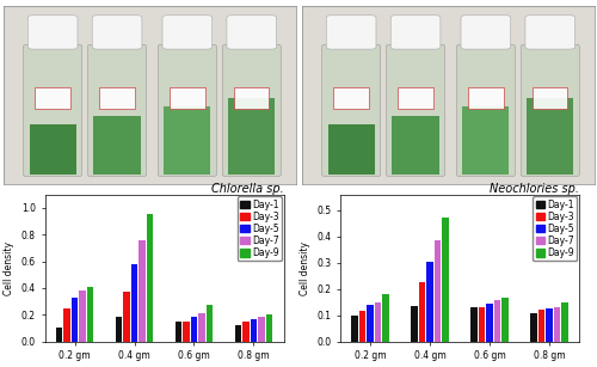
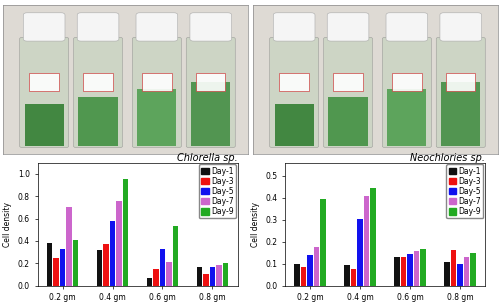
Chlorella sp./Day-1/0.2 gm: 0.10 -> 0.38
Chlorella sp./Day-7/0.2 gm: 0.38 -> 0.70
Chlorella sp./Day-1/0.4 gm: 0.18 -> 0.32
Chlorella sp./Day-1/0.6 gm: 0.15 -> 0.07
Chlorella sp./Day-5/0.6 gm: 0.18 -> 0.33
Chlorella sp./Day-9/0.6 gm: 0.27 -> 0.53
Chlorella sp./Day-1/0.8 gm: 0.12 -> 0.17
Chlorella sp./Day-3/0.8 gm: 0.15 -> 0.10
Neochlories sp./Day-3/0.2 gm: 0.115 -> 0.085
Neochlories sp./Day-7/0.2 gm: 0.150 -> 0.175
Neochlories sp./Day-9/0.2 gm: 0.180 -> 0.395
Neochlories sp./Day-1/0.4 gm: 0.135 -> 0.095
Neochlories sp./Day-3/0.4 gm: 0.225 -> 0.075
Neochlories sp./Day-7/0.4 gm: 0.385 -> 0.410
Neochlories sp./Day-9/0.4 gm: 0.470 -> 0.445
Neochlories sp./Day-3/0.8 gm: 0.120 -> 0.160
Neochlories sp./Day-5/0.8 gm: 0.125 -> 0.100
